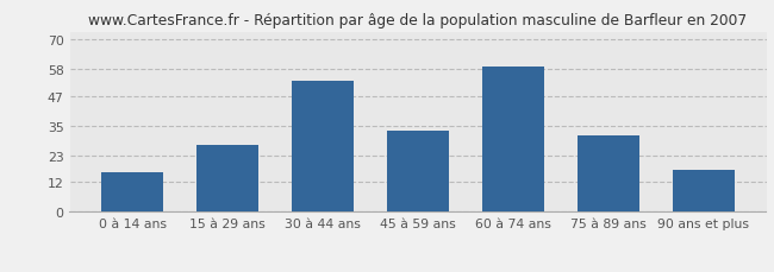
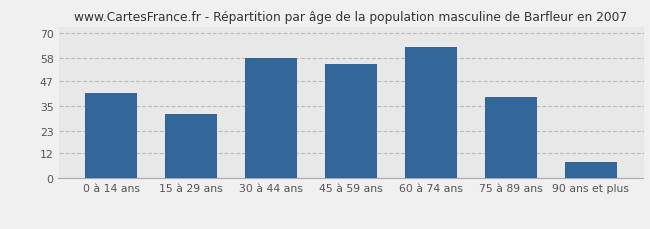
0 à 14 ans: 16 -> 41
15 à 29 ans: 27 -> 31
30 à 44 ans: 53 -> 58
45 à 59 ans: 33 -> 55
60 à 74 ans: 59 -> 63
75 à 89 ans: 31 -> 39
90 ans et plus: 17 -> 8
